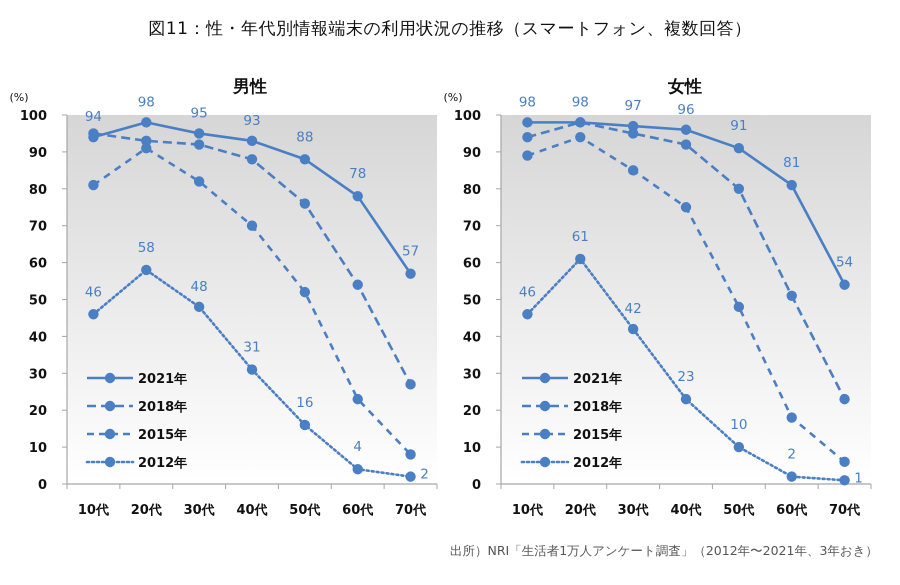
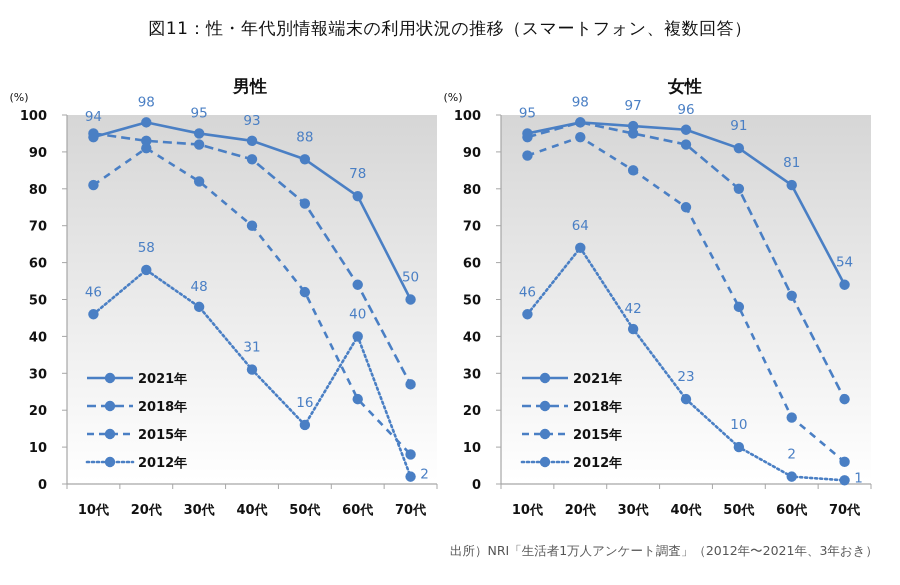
男性/2012年/60代: 4 -> 40
男性/2021年/70代: 57 -> 50
女性/2021年/10代: 98 -> 95
女性/2012年/20代: 61 -> 64
